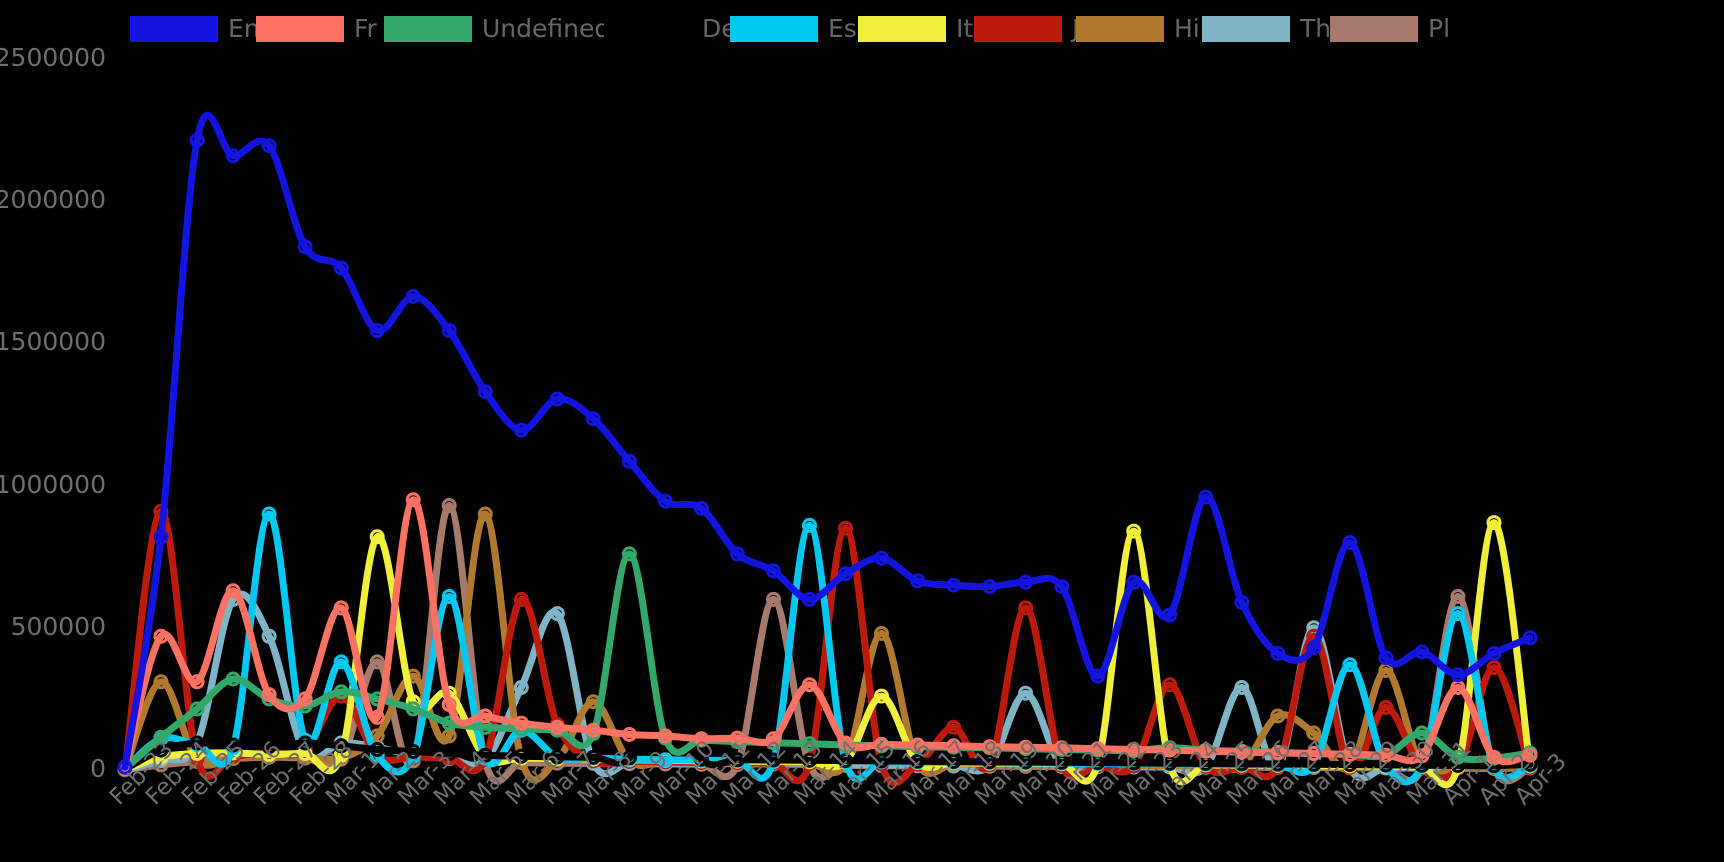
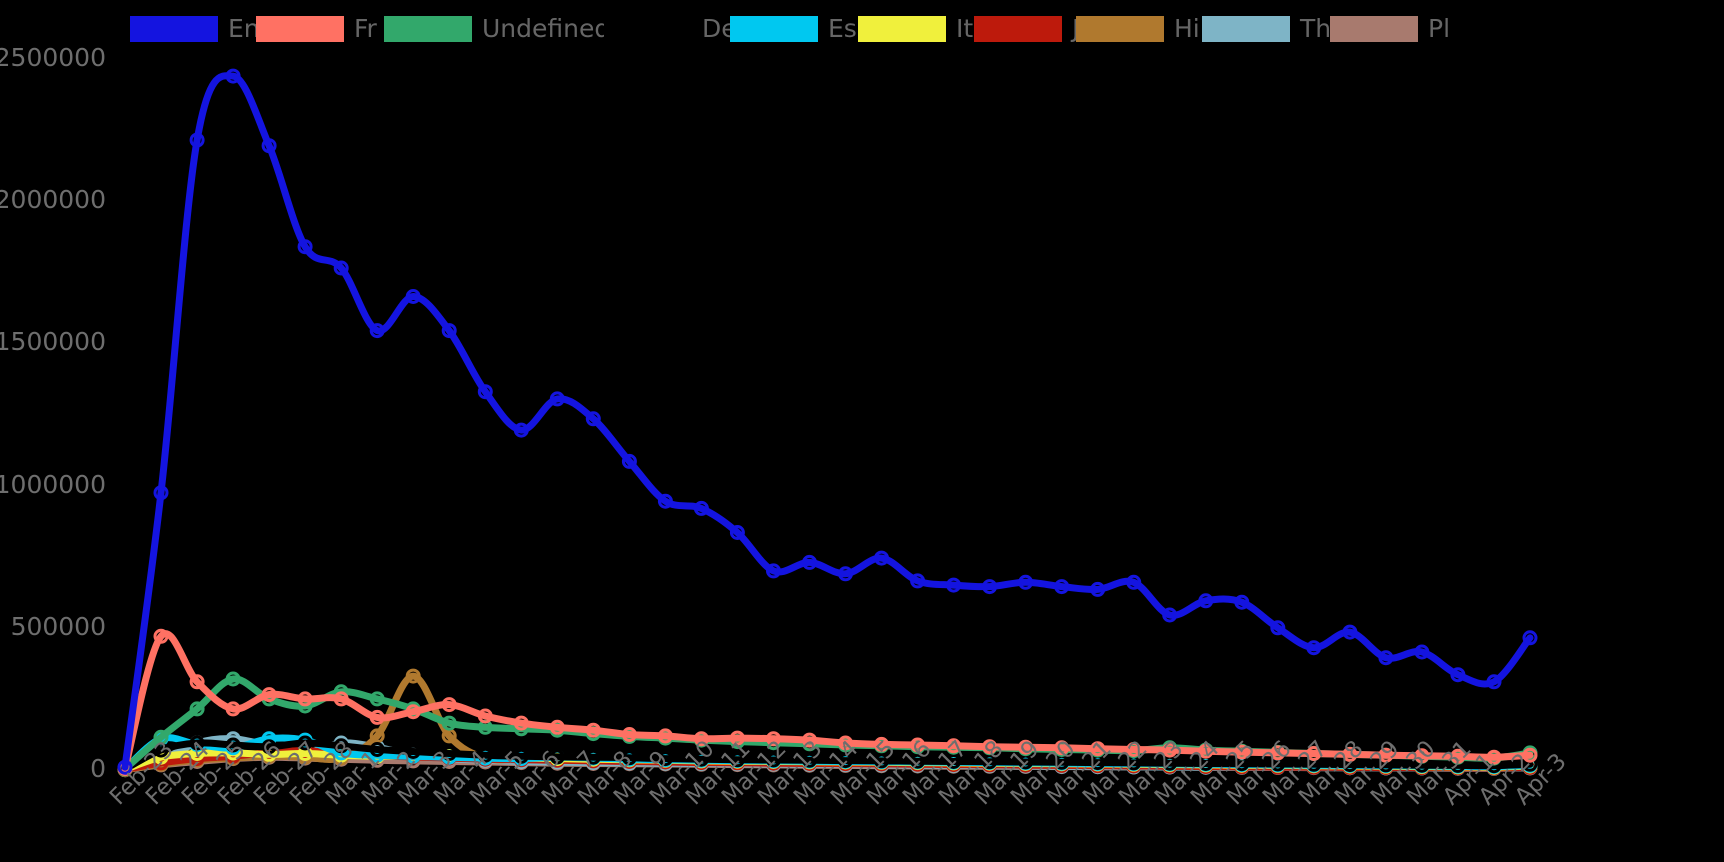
En/Feb-24: 820000 -> 980000
Ja/Feb-24: 910000 -> 20000
Hi/Feb-24: 310000 -> 20000
En/Feb-26: 2160000 -> 2440000
Fr/Feb-26: 630000 -> 220000
Th/Feb-26: 600000 -> 110000
Es/Feb-27: 900000 -> 110000
Th/Feb-27: 470000 -> 80000
Fr/Mar-1: 570000 -> 250000
Es/Mar-1: 380000 -> 60000
Ja/Mar-1: 260000 -> 60000
It/Mar-2: 820000 -> 50000
Pl/Mar-2: 380000 -> 30000
Fr/Mar-3: 950000 -> 200000
It/Mar-3: 240000 -> 50000
Es/Mar-4: 610000 -> 40000
It/Mar-4: 270000 -> 50000
Pl/Mar-4: 930000 -> 30000
Hi/Mar-5: 900000 -> 40000
Es/Mar-6: 140000 -> 40000
Ja/Mar-6: 600000 -> 40000
Th/Mar-6: 290000 -> 30000
Ja/Mar-7: 160000 -> 30000
Th/Mar-7: 550000 -> 30000
Hi/Mar-8: 240000 -> 30000
Undefined/Mar-9: 760000 -> 120000
De/Mar-10: 300000 -> 40000
En/Mar-12: 760000 -> 840000
Pl/Mar-13: 600000 -> 20000
En/Mar-14: 600000 -> 730000
Fr/Mar-14: 300000 -> 100000
Es/Mar-14: 860000 -> 30000
Ja/Mar-15: 850000 -> 20000
It/Mar-16: 260000 -> 30000
Hi/Mar-16: 480000 -> 20000
Ja/Mar-18: 150000 -> 20000
Ja/Mar-20: 570000 -> 20000
Th/Mar-20: 270000 -> 10000
En/Mar-22: 330000 -> 640000
It/Mar-23: 840000 -> 20000
Ja/Mar-24: 300000 -> 10000
En/Mar-25: 960000 -> 600000
Th/Mar-26: 290000 -> 10000
En/Mar-27: 410000 -> 500000
Hi/Mar-27: 190000 -> 10000
Ja/Mar-28: 470000 -> 10000
Hi/Mar-28: 130000 -> 10000
Th/Mar-28: 500000 -> 10000
En/Mar-29: 800000 -> 480000
Es/Mar-29: 370000 -> 20000
Ja/Mar-30: 220000 -> 10000
Hi/Mar-30: 350000 -> 10000
Undefined/Mar-31: 130000 -> 50000
Fr/Apr-1: 290000 -> 50000
Es/Apr-1: 550000 -> 10000
Pl/Apr-1: 610000 -> 10000
En/Apr-2: 410000 -> 310000
It/Apr-2: 870000 -> 10000
Ja/Apr-2: 360000 -> 10000
